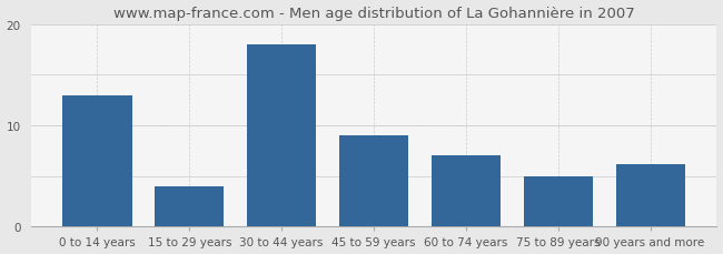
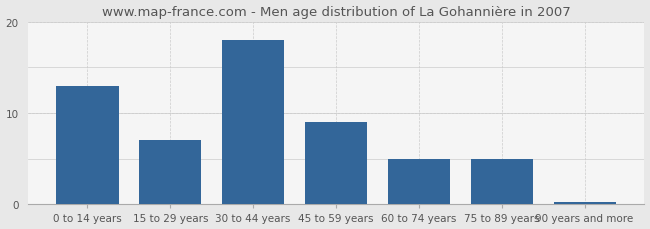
15 to 29 years: 4.0 -> 7.0
60 to 74 years: 7.0 -> 5.0
90 years and more: 6.2 -> 0.3
